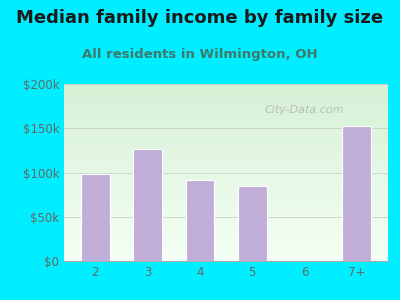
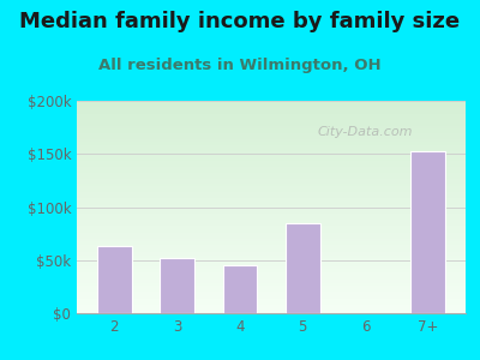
2: $98k -> $63k
3: $126k -> $52k
4: $92k -> $45k
